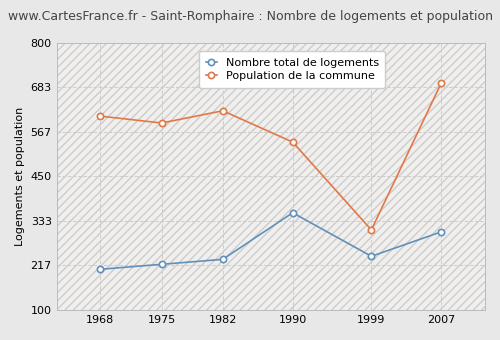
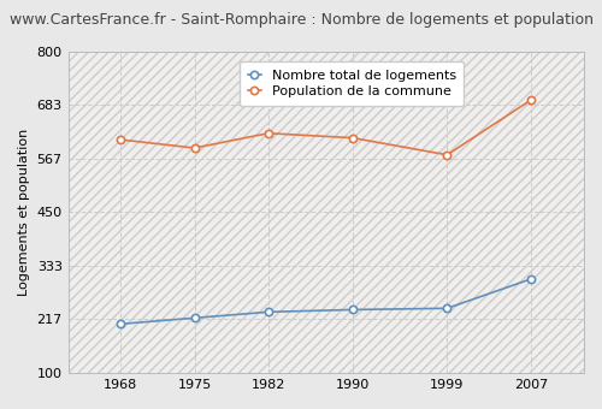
Nombre total de logements/1990: 355 -> 238
Population de la commune/1990: 540 -> 612
Population de la commune/1999: 310 -> 575
